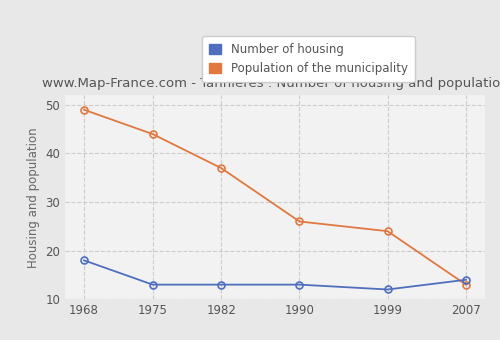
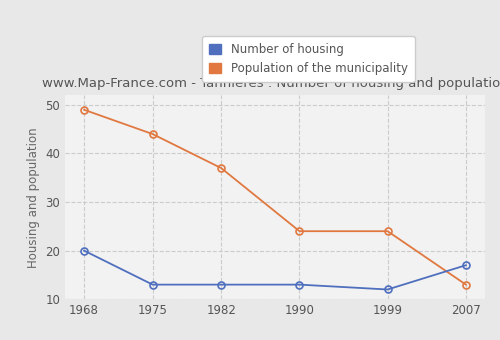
Number of housing/1968: 18 -> 20
Population of the municipality/1990: 26 -> 24
Number of housing/2007: 14 -> 17
